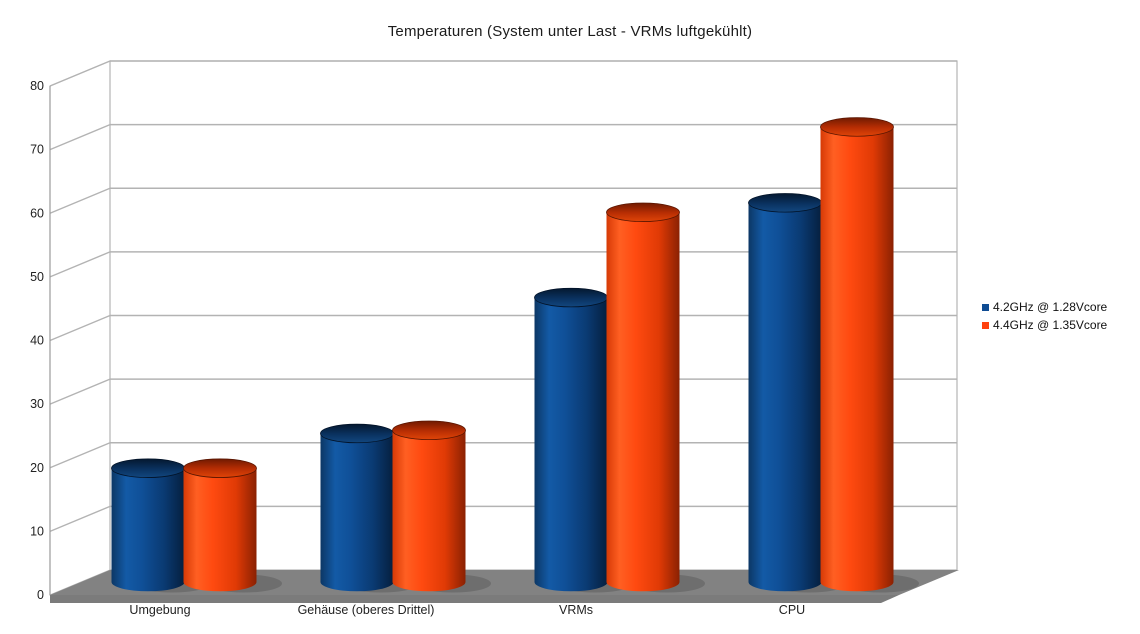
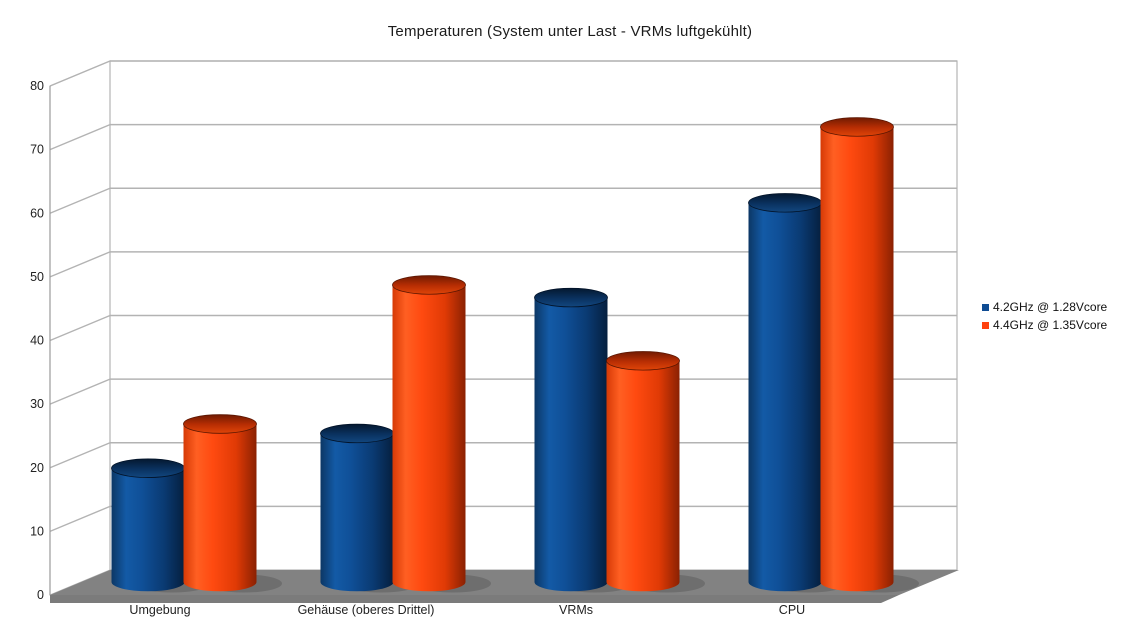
4.4GHz @ 1.35Vcore/Umgebung: 18 -> 25
4.4GHz @ 1.35Vcore/Gehäuse (oberes Drittel): 24 -> 47
4.4GHz @ 1.35Vcore/VRMs: 58 -> 35
